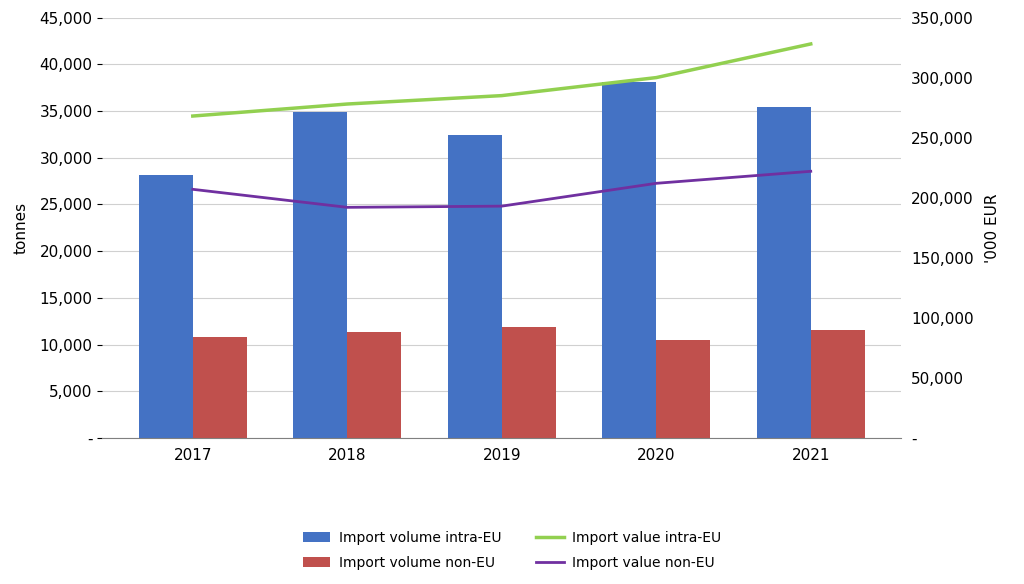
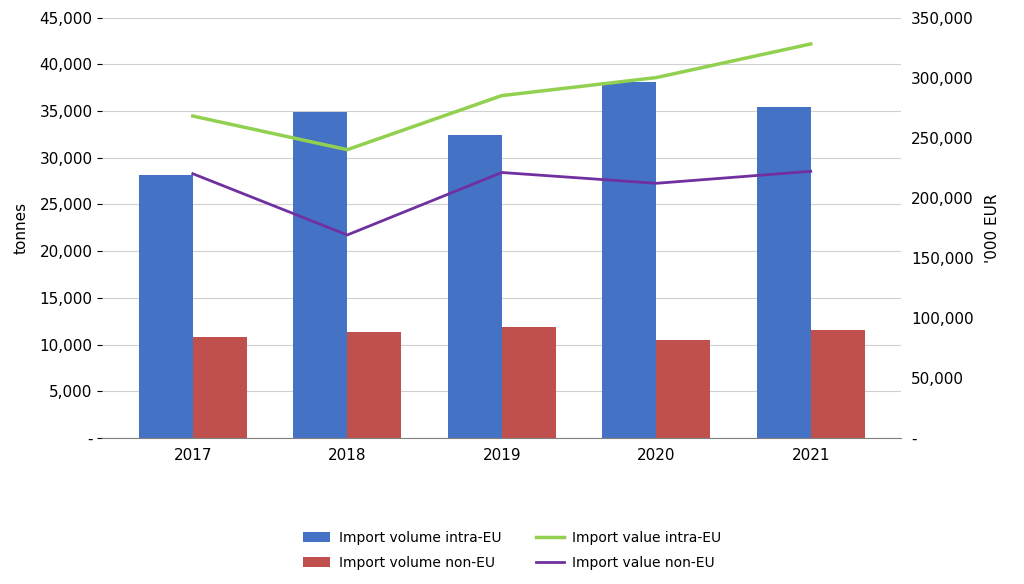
Import value non-EU/2017: 207,000 -> 220,000
Import value intra-EU/2018: 278,000 -> 240,000
Import value non-EU/2018: 192,000 -> 169,000
Import value non-EU/2019: 193,000 -> 221,000
